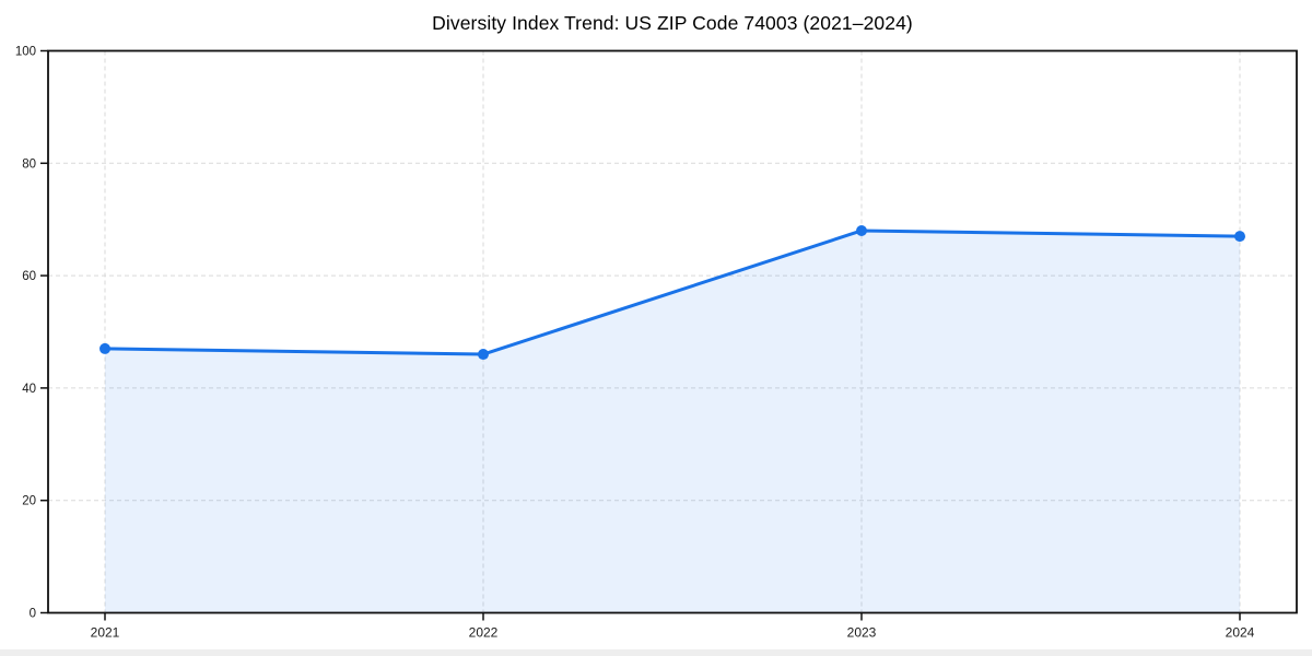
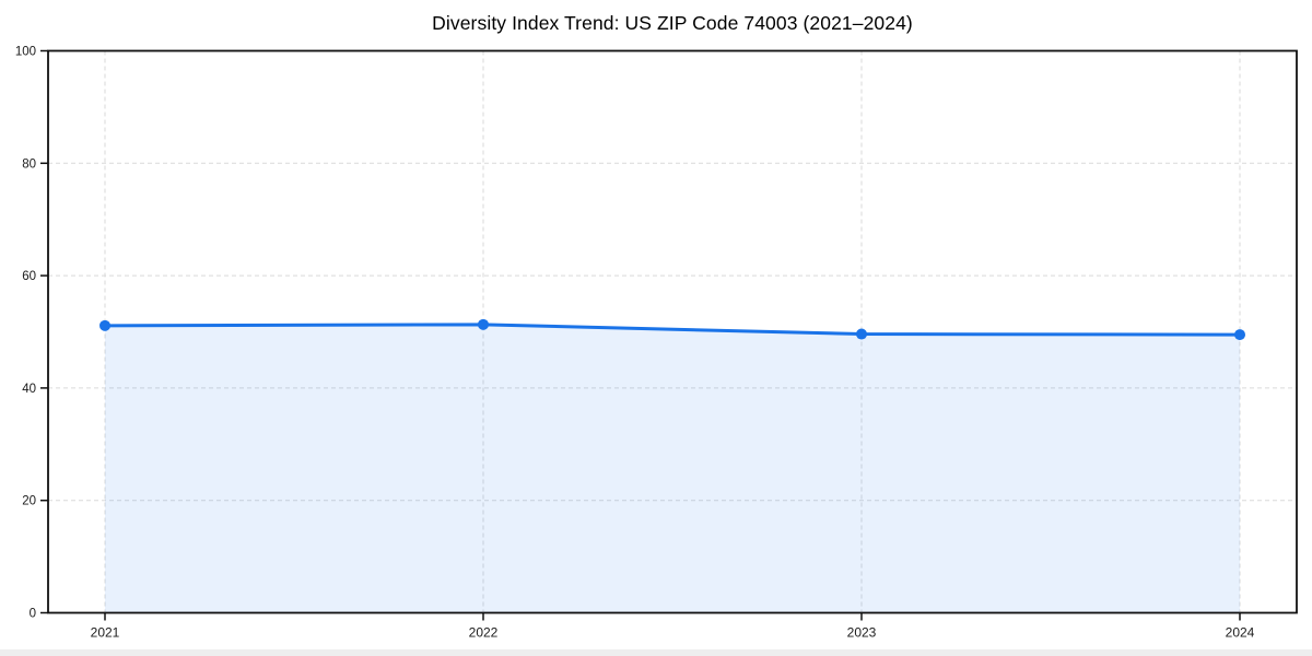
2021: 47 -> 51
2022: 46 -> 51
2023: 68 -> 50
2024: 67 -> 50
